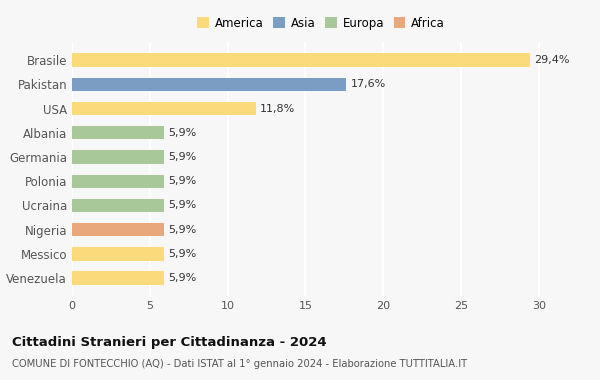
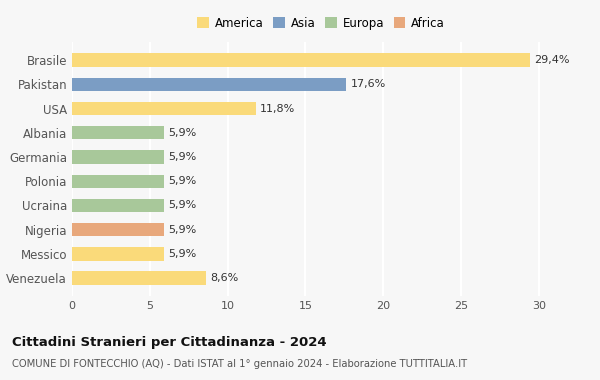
Venezuela: 5,9% -> 8,6%
